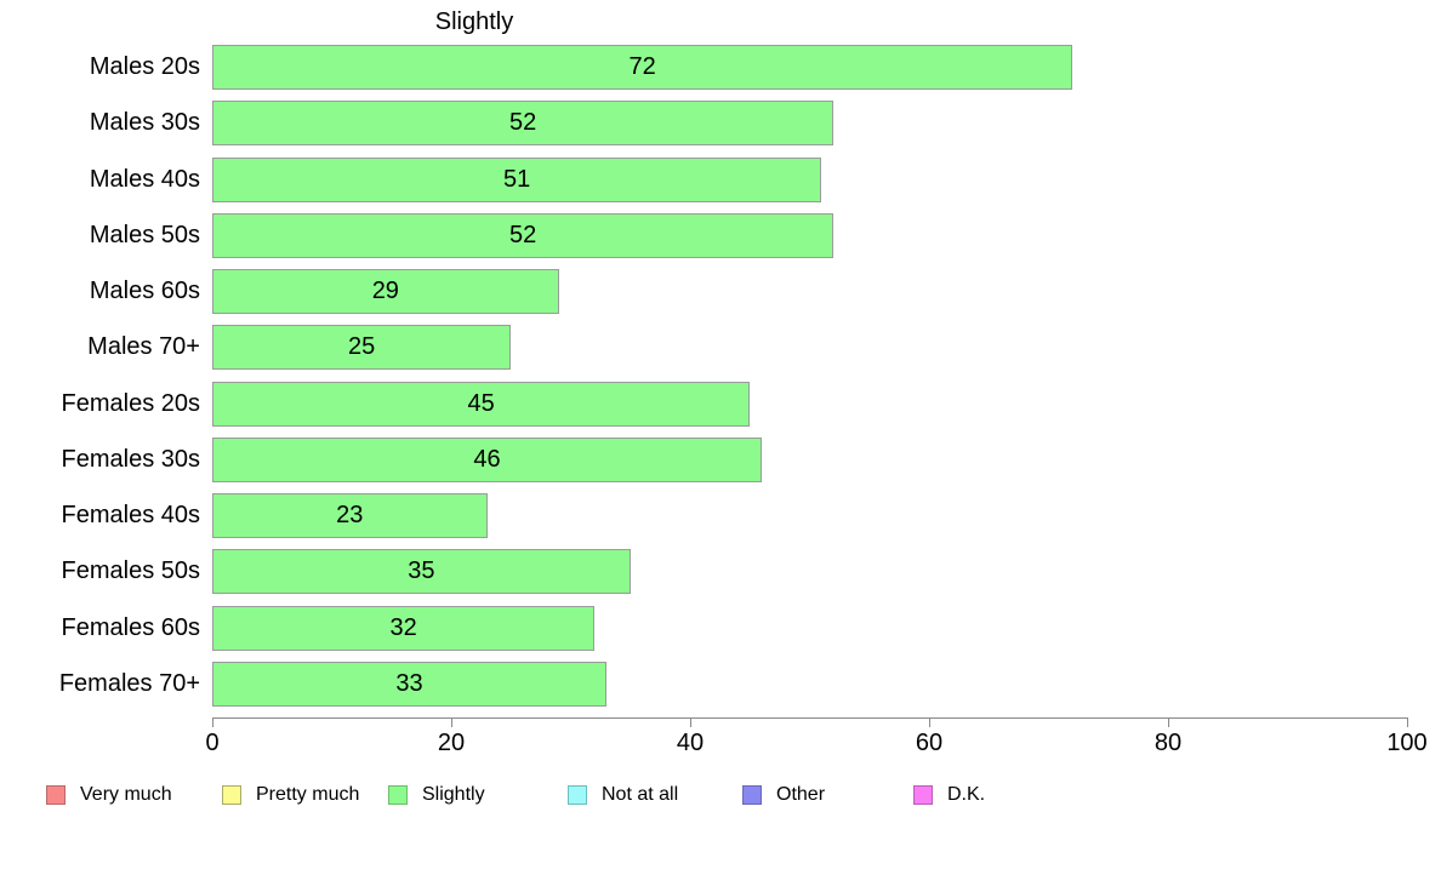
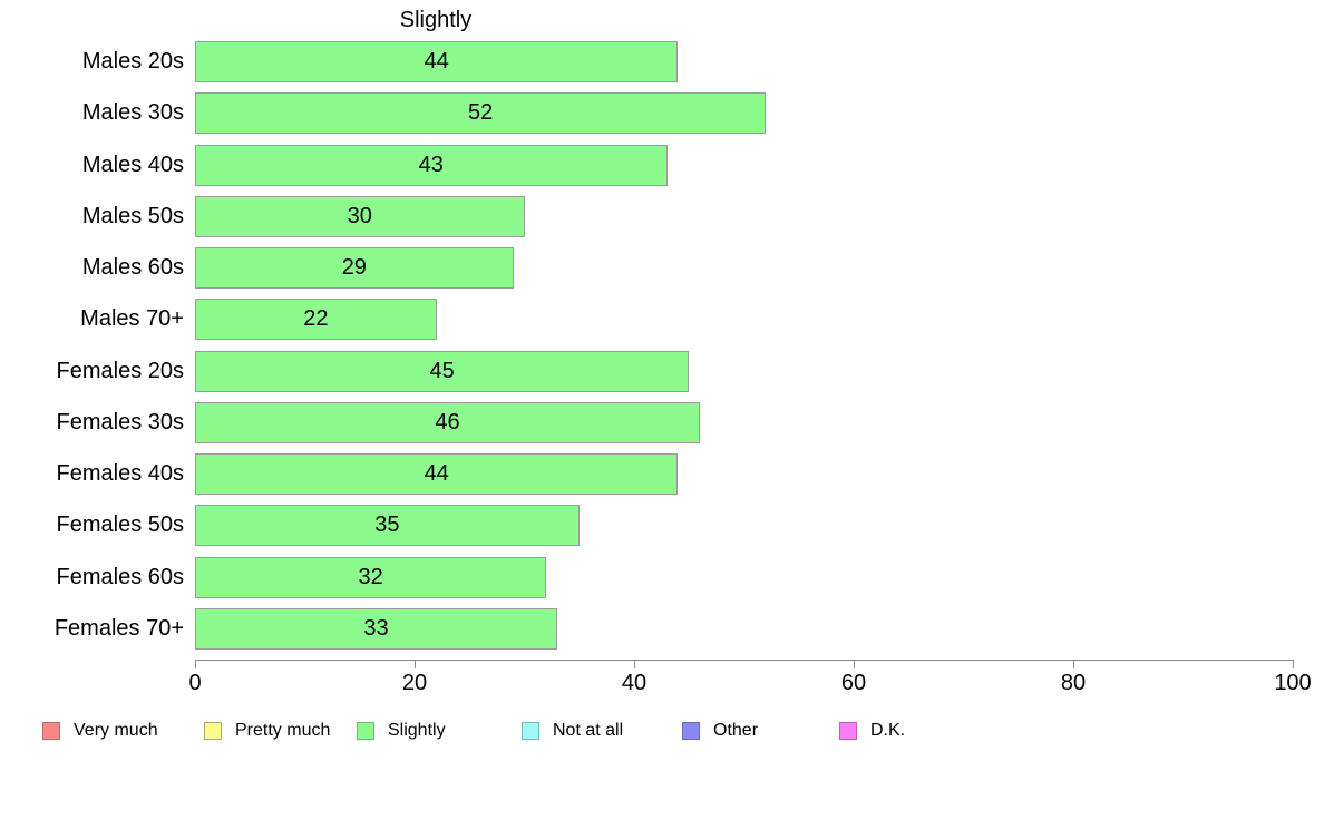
Males 20s: 72 -> 44
Males 40s: 51 -> 43
Males 50s: 52 -> 30
Males 70+: 25 -> 22
Females 40s: 23 -> 44
